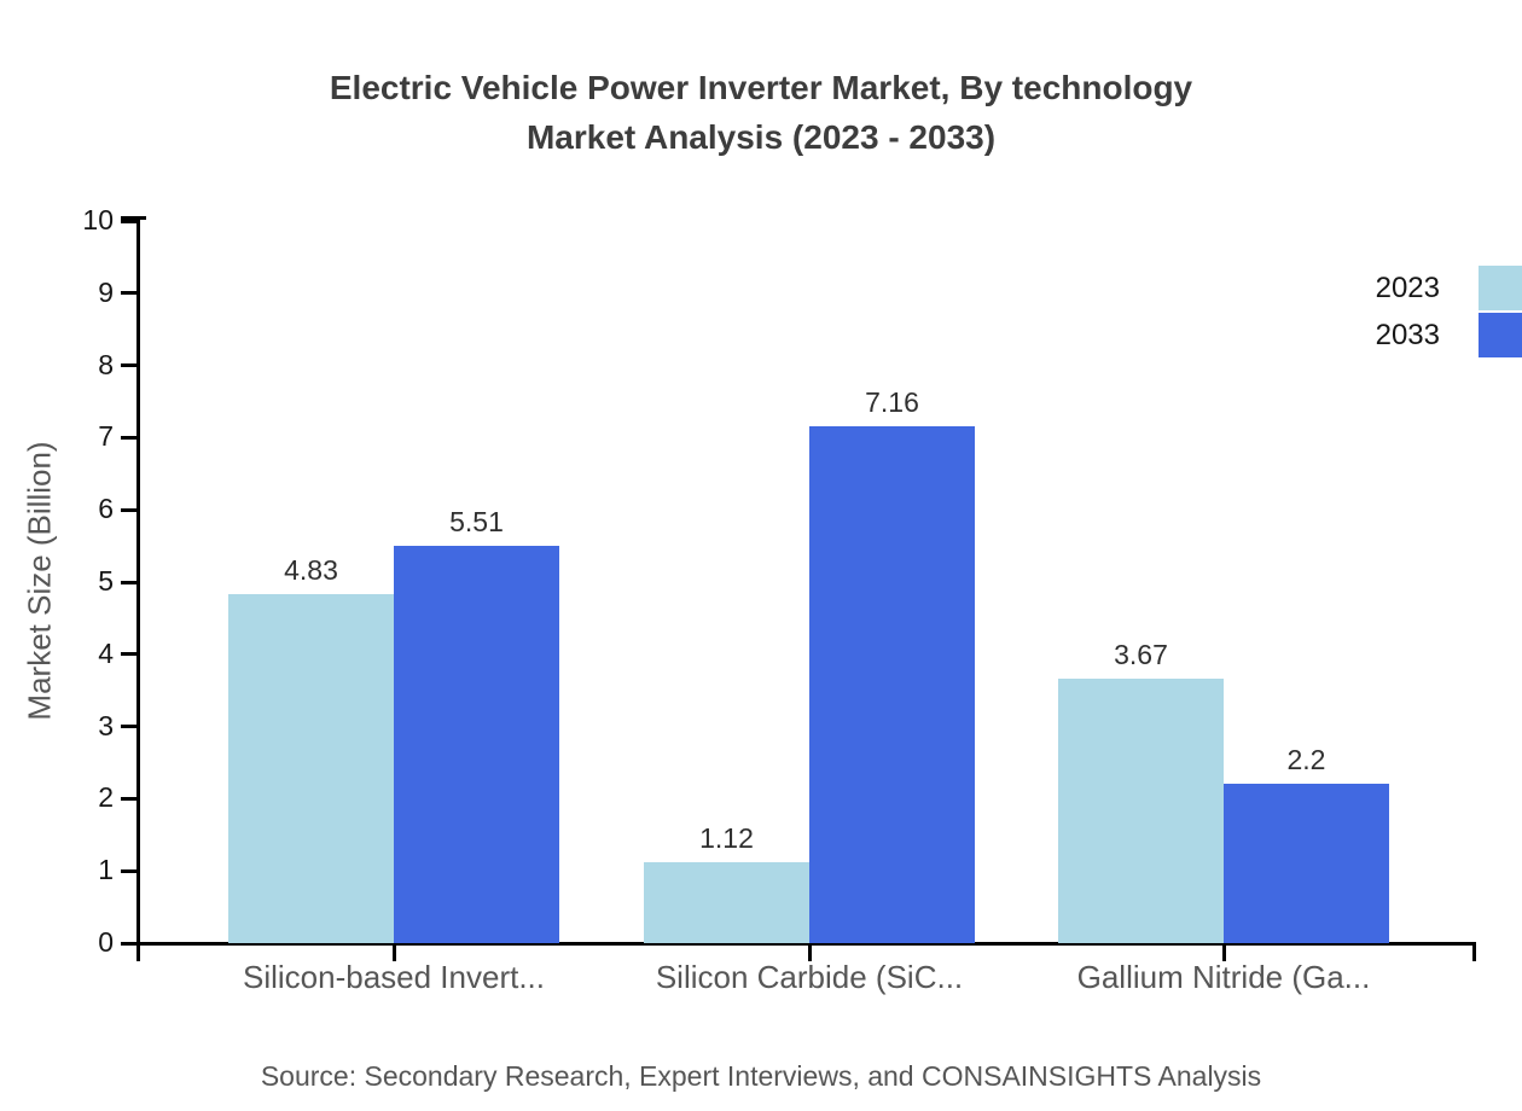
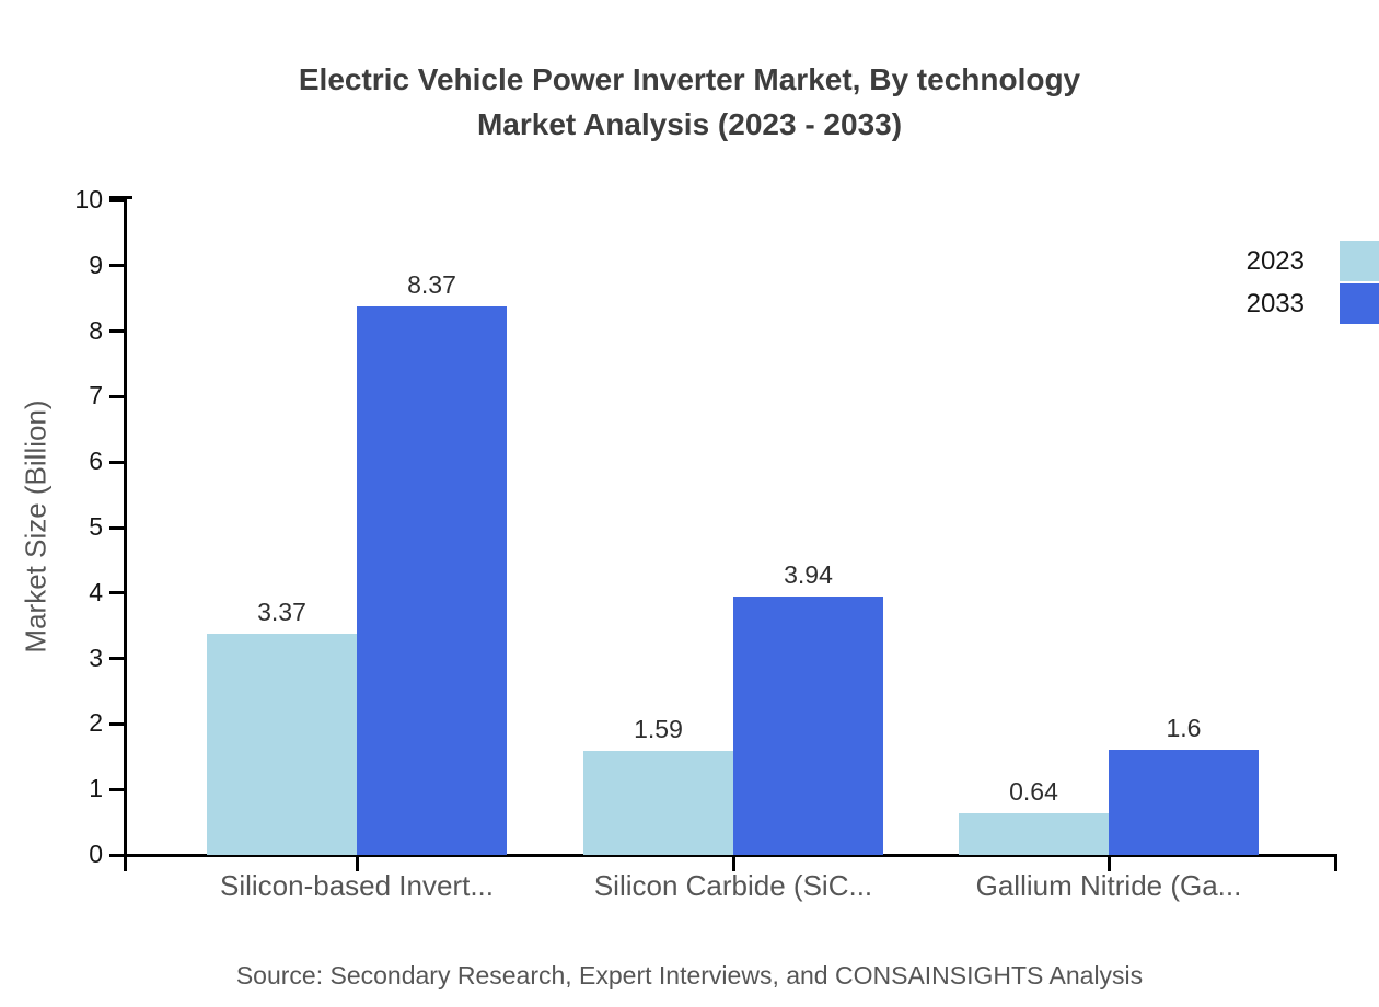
2023/Silicon-based Invert...: 4.83 -> 3.37
2033/Silicon-based Invert...: 5.51 -> 8.37
2023/Silicon Carbide (SiC...: 1.12 -> 1.59
2033/Silicon Carbide (SiC...: 7.16 -> 3.94
2023/Gallium Nitride (Ga...: 3.67 -> 0.64
2033/Gallium Nitride (Ga...: 2.2 -> 1.6
